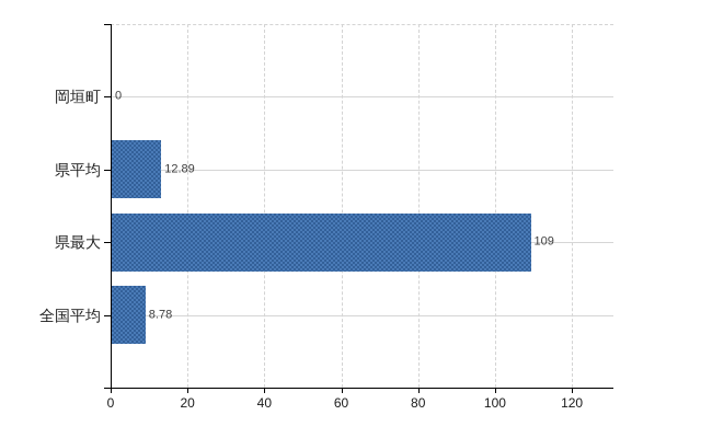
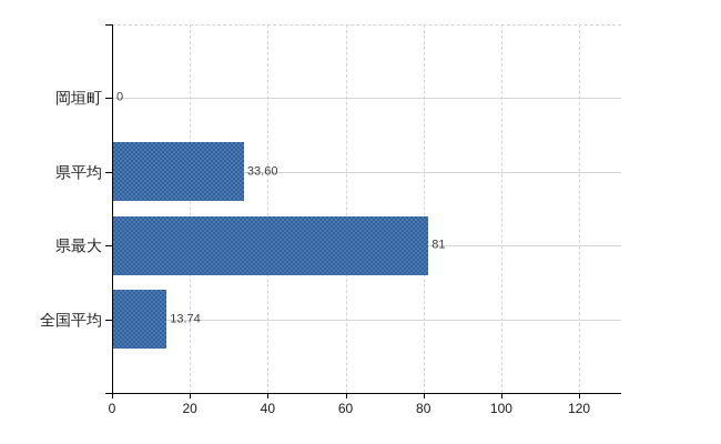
県平均: 12.89 -> 33.60
県最大: 109 -> 81
全国平均: 8.78 -> 13.74
